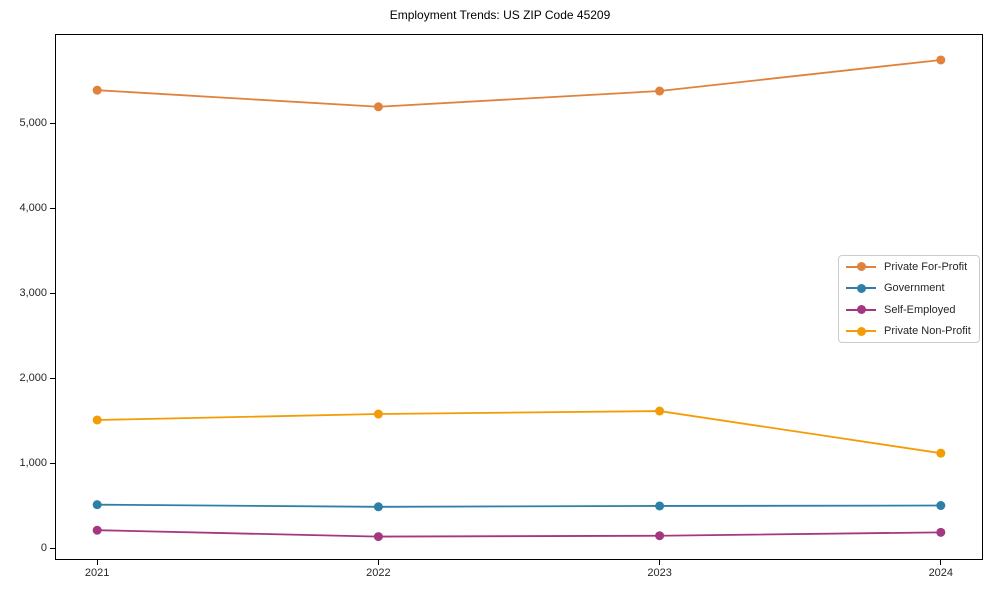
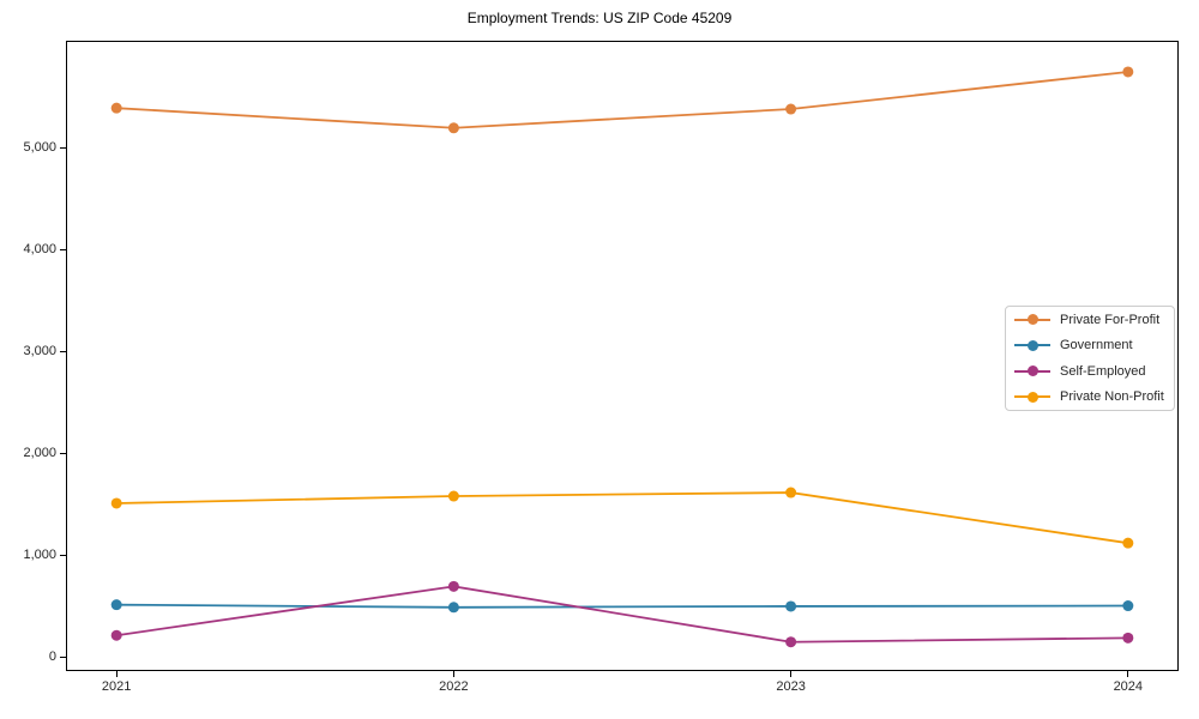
Self-Employed/2022: 100 -> 700
